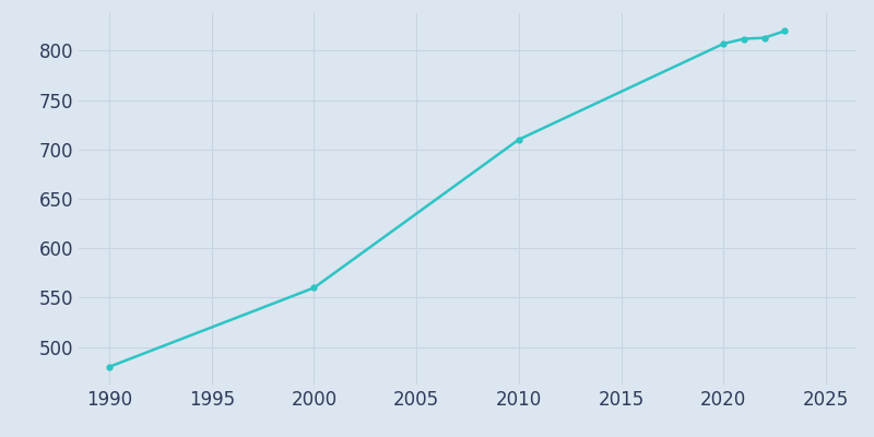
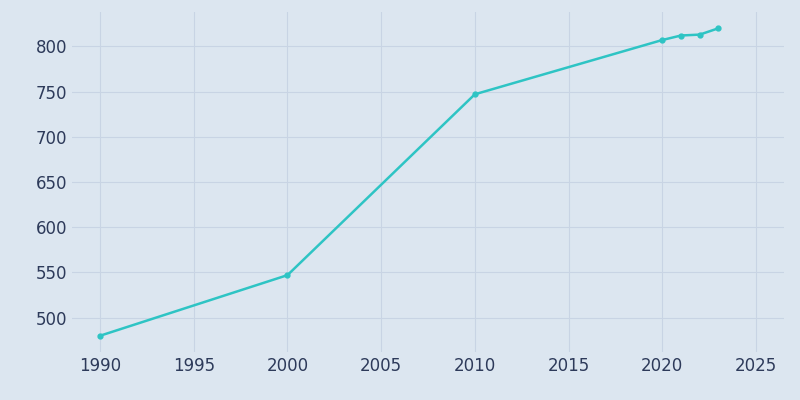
2000: 560 -> 547
2010: 710 -> 747
